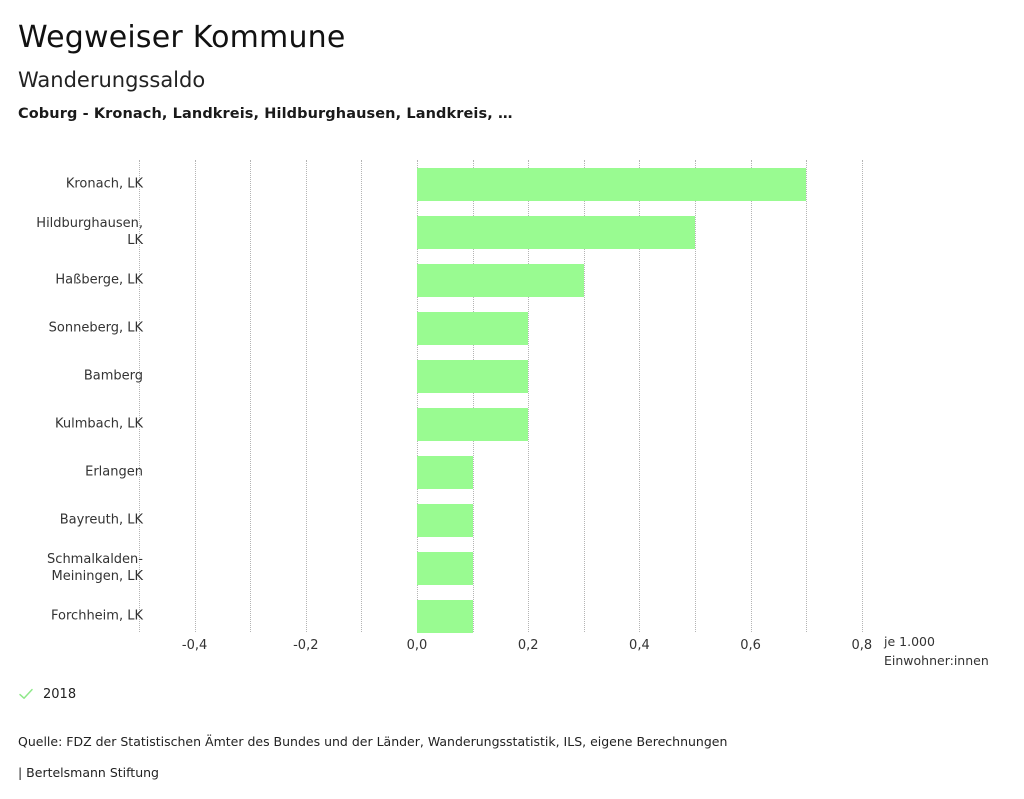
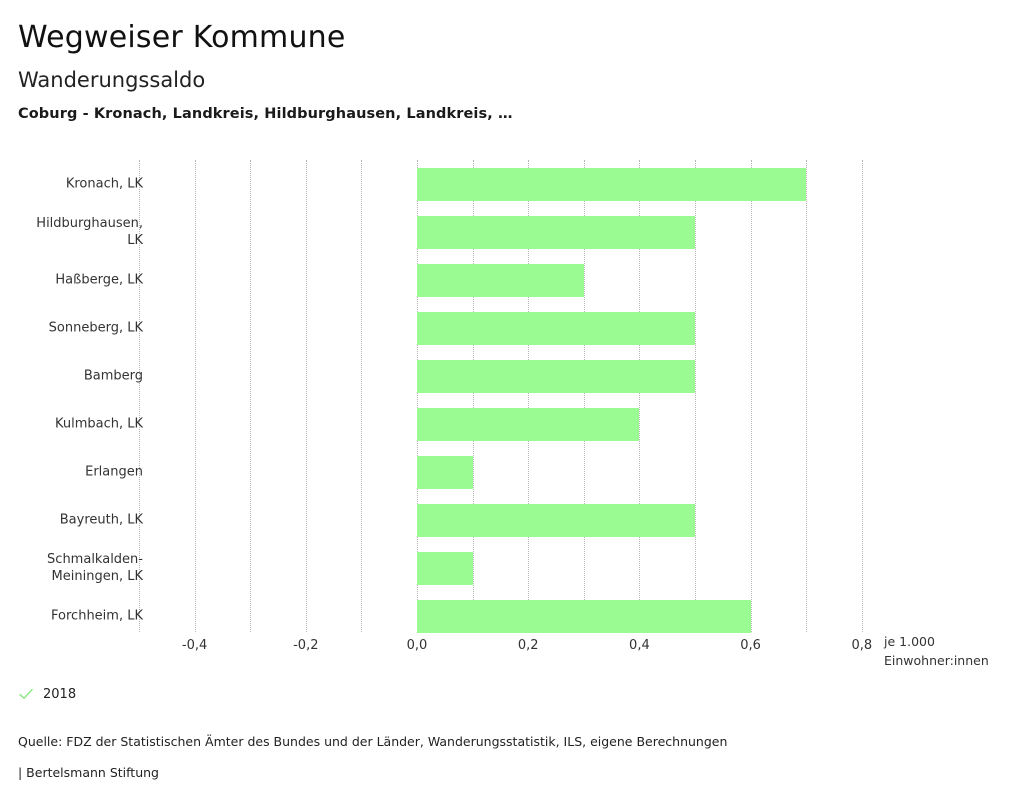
Sonneberg, LK: 0,2 -> 0,5
Bamberg: 0,2 -> 0,5
Kulmbach, LK: 0,2 -> 0,4
Bayreuth, LK: 0,1 -> 0,5
Forchheim, LK: 0,1 -> 0,6
